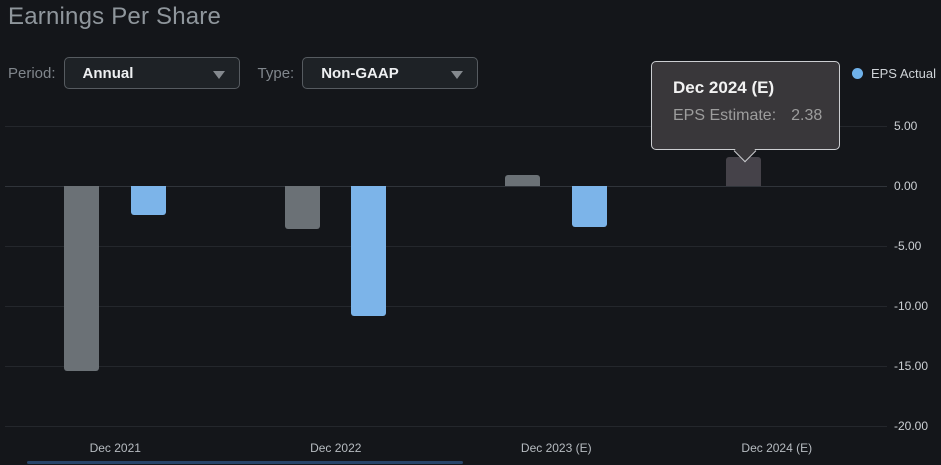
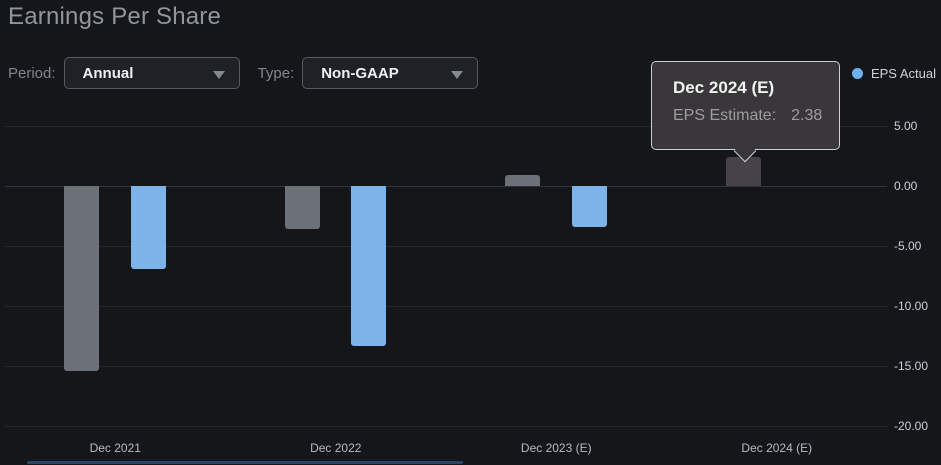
EPS Actual/Dec 2021: -2.4 -> -6.9
EPS Actual/Dec 2022: -10.8 -> -13.3
